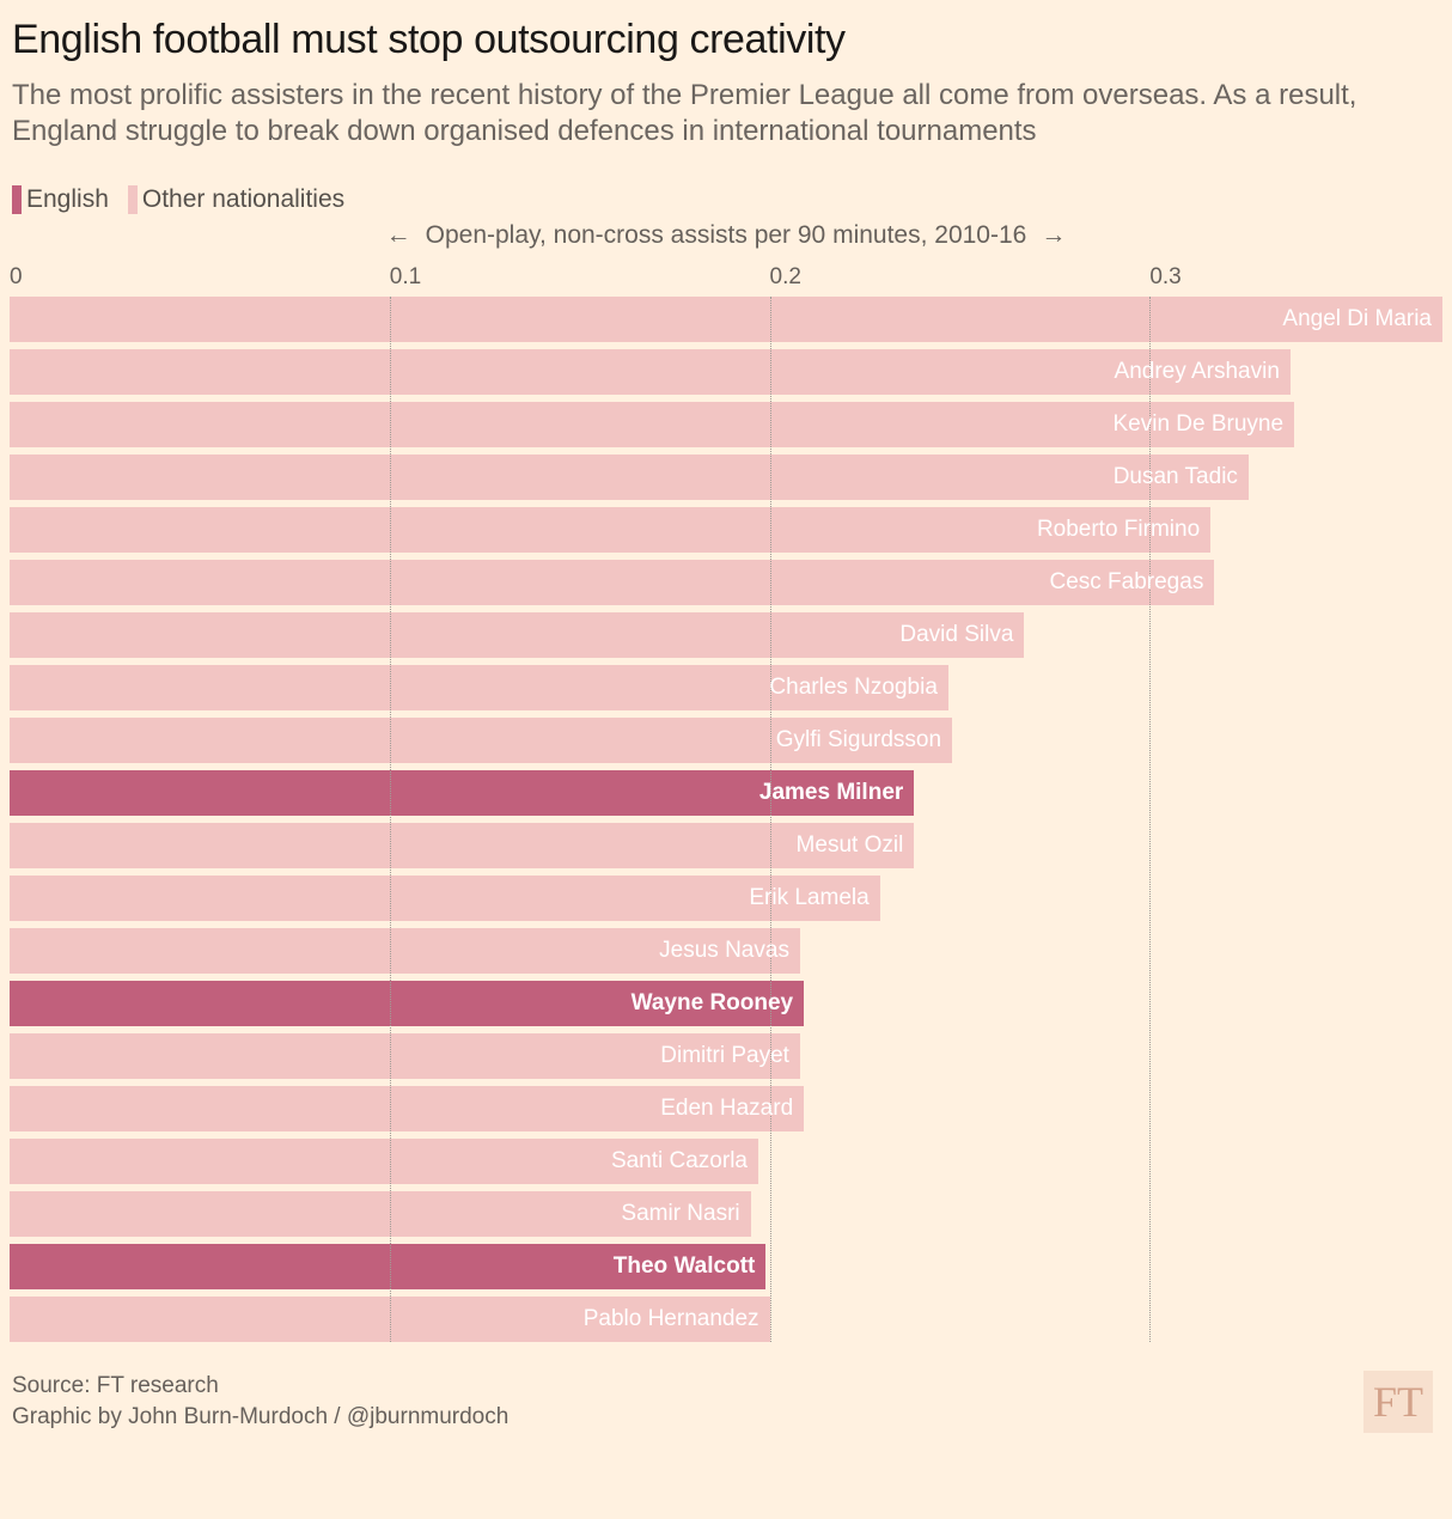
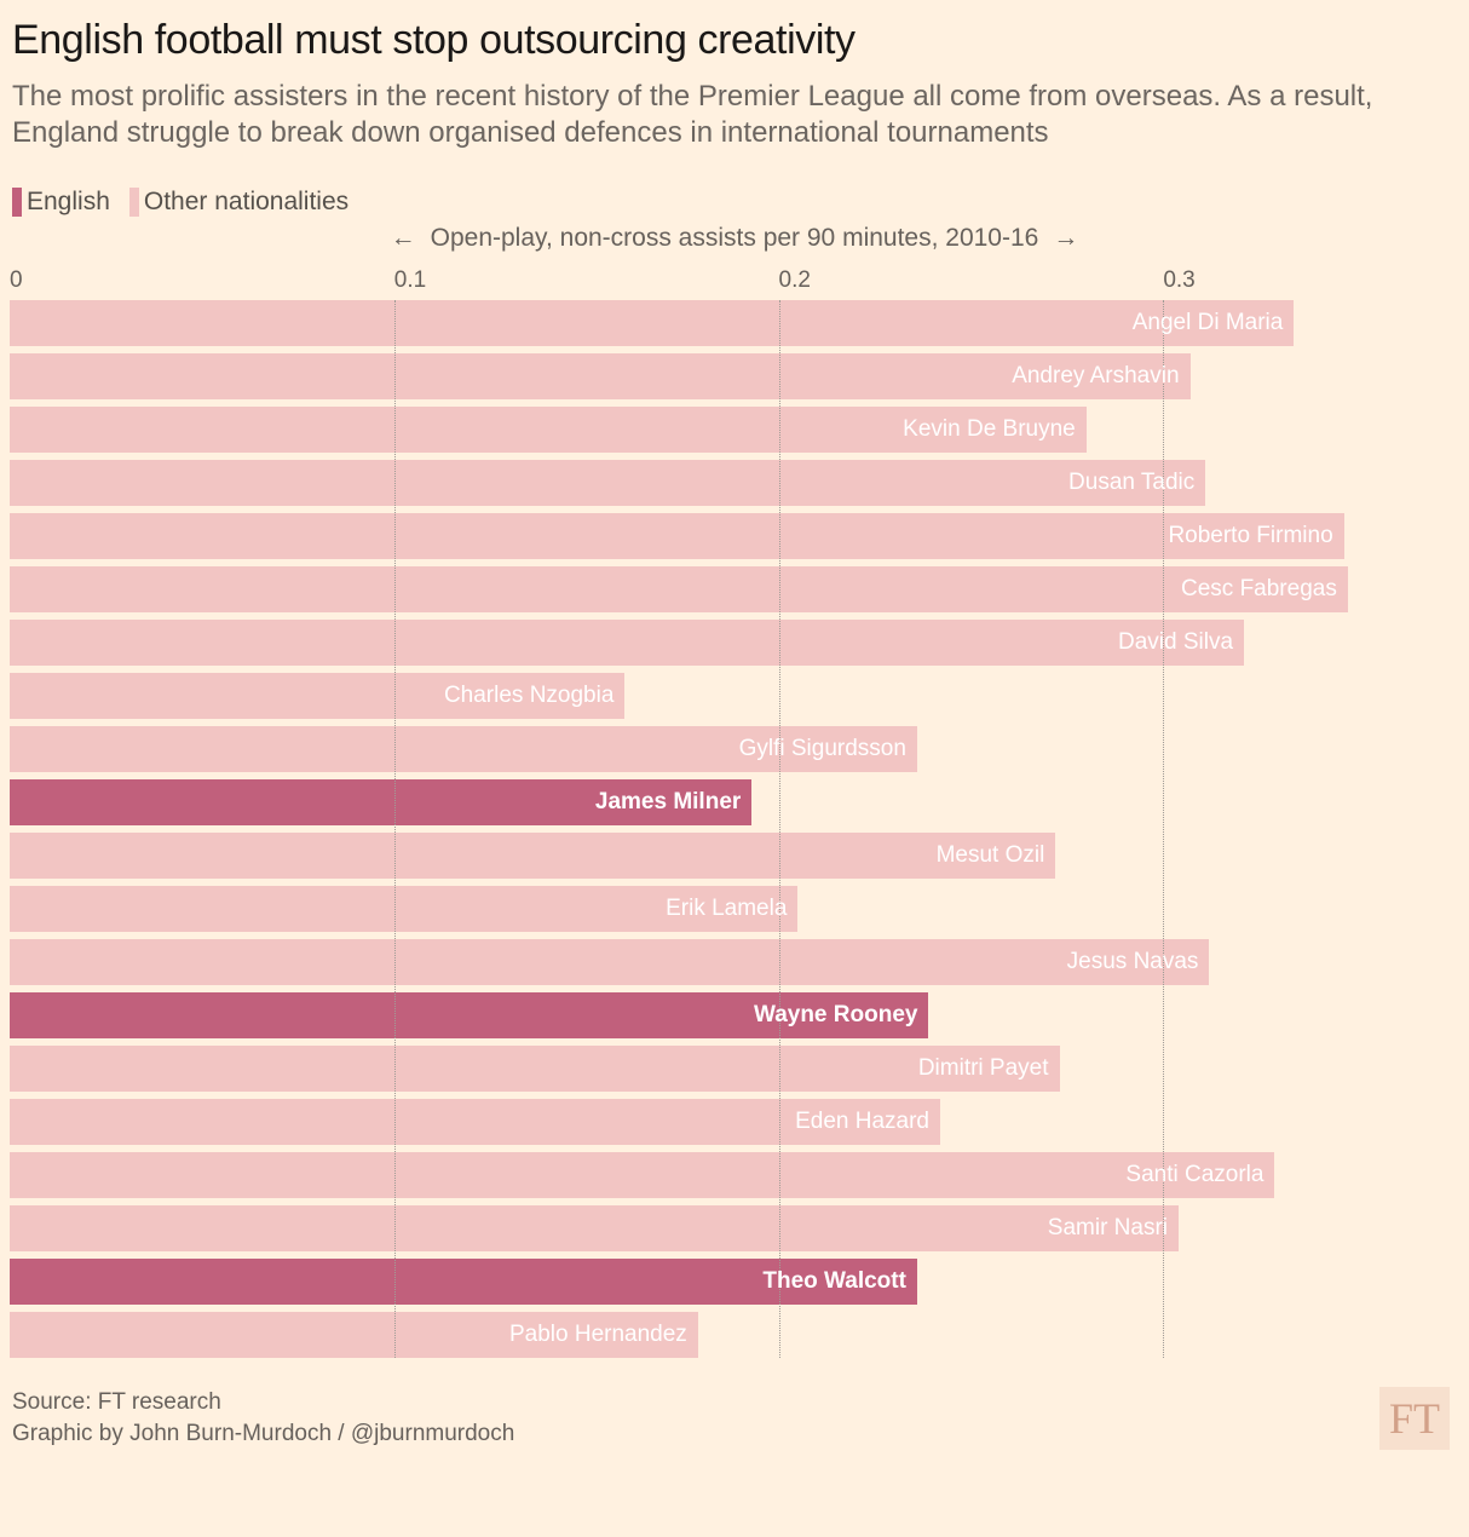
Angel Di Maria: 0.377 -> 0.334
Andrey Arshavin: 0.337 -> 0.307
Kevin De Bruyne: 0.338 -> 0.280
Dusan Tadic: 0.326 -> 0.311
Roberto Firmino: 0.316 -> 0.347
Cesc Fabregas: 0.317 -> 0.348
David Silva: 0.267 -> 0.321
Charles Nzogbia: 0.247 -> 0.160
Gylfi Sigurdsson: 0.248 -> 0.236
James Milner: 0.238 -> 0.193
Mesut Ozil: 0.238 -> 0.272
Erik Lamela: 0.229 -> 0.205
Jesus Navas: 0.208 -> 0.312
Wayne Rooney: 0.209 -> 0.239
Dimitri Payet: 0.208 -> 0.273
Eden Hazard: 0.209 -> 0.242
Santi Cazorla: 0.197 -> 0.329
Samir Nasri: 0.195 -> 0.304
Theo Walcott: 0.199 -> 0.236
Pablo Hernandez: 0.200 -> 0.179
